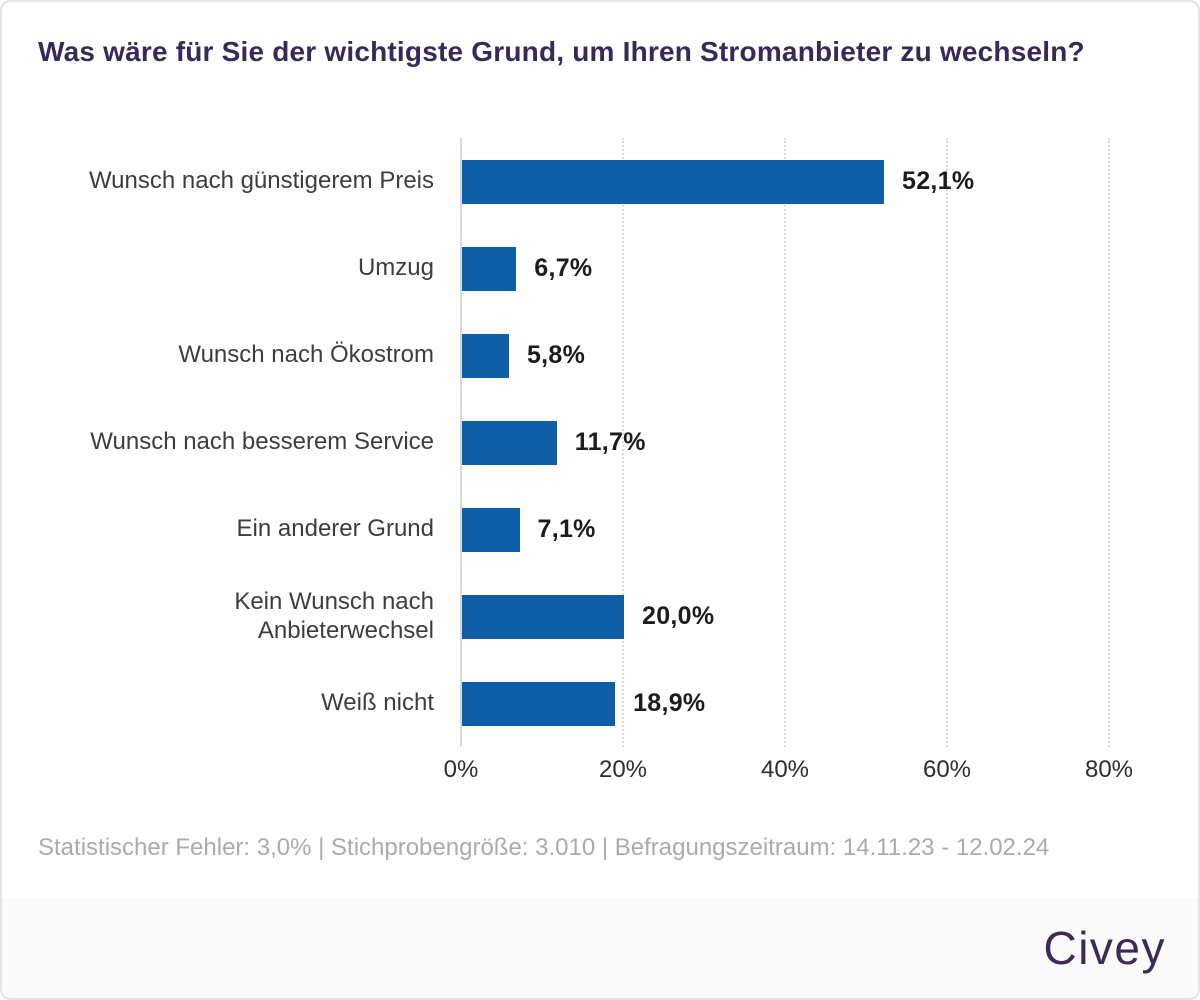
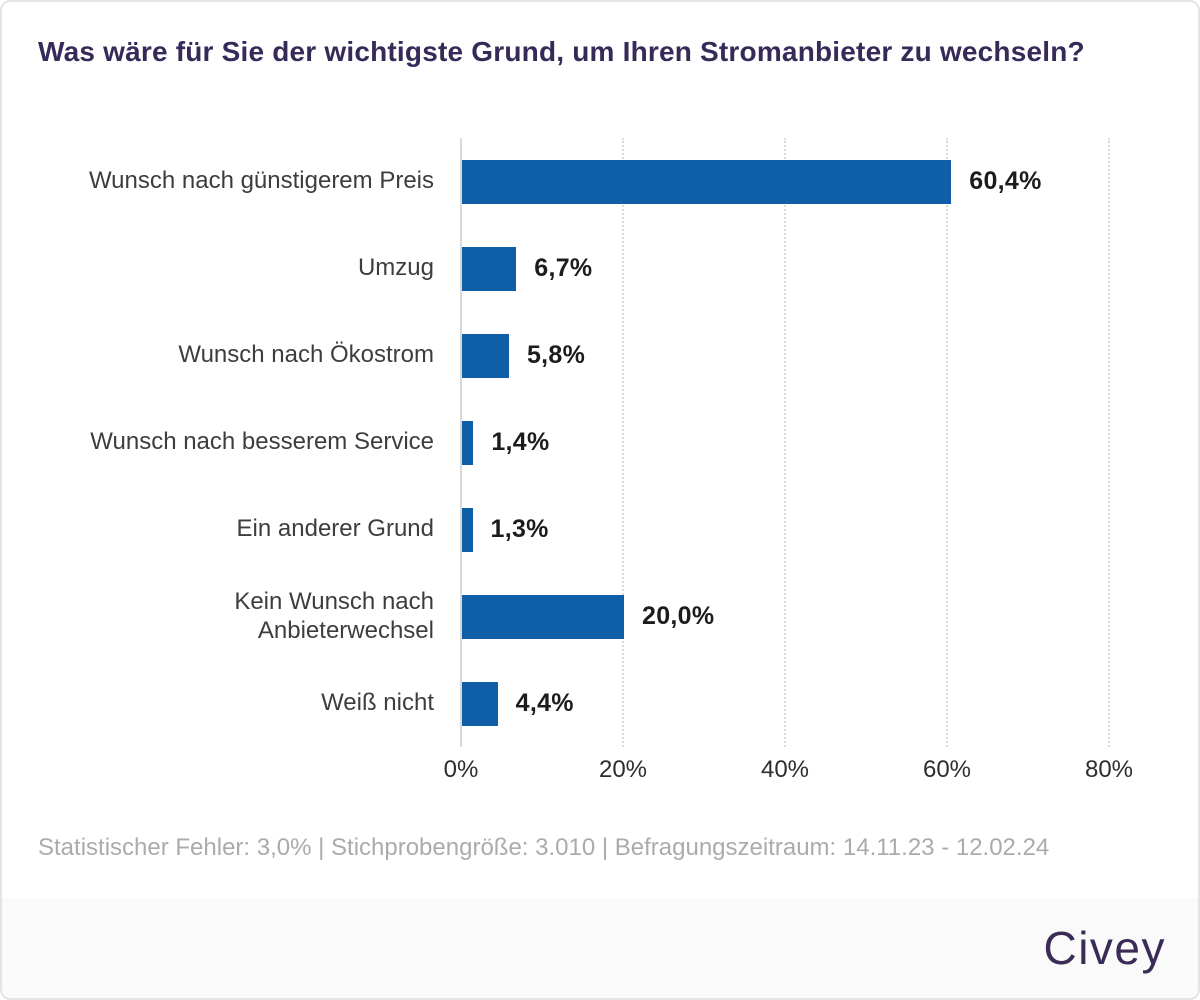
Wunsch nach günstigerem Preis: 52,1% -> 60,4%
Wunsch nach besserem Service: 11,7% -> 1,4%
Ein anderer Grund: 7,1% -> 1,3%
Weiß nicht: 18,9% -> 4,4%
